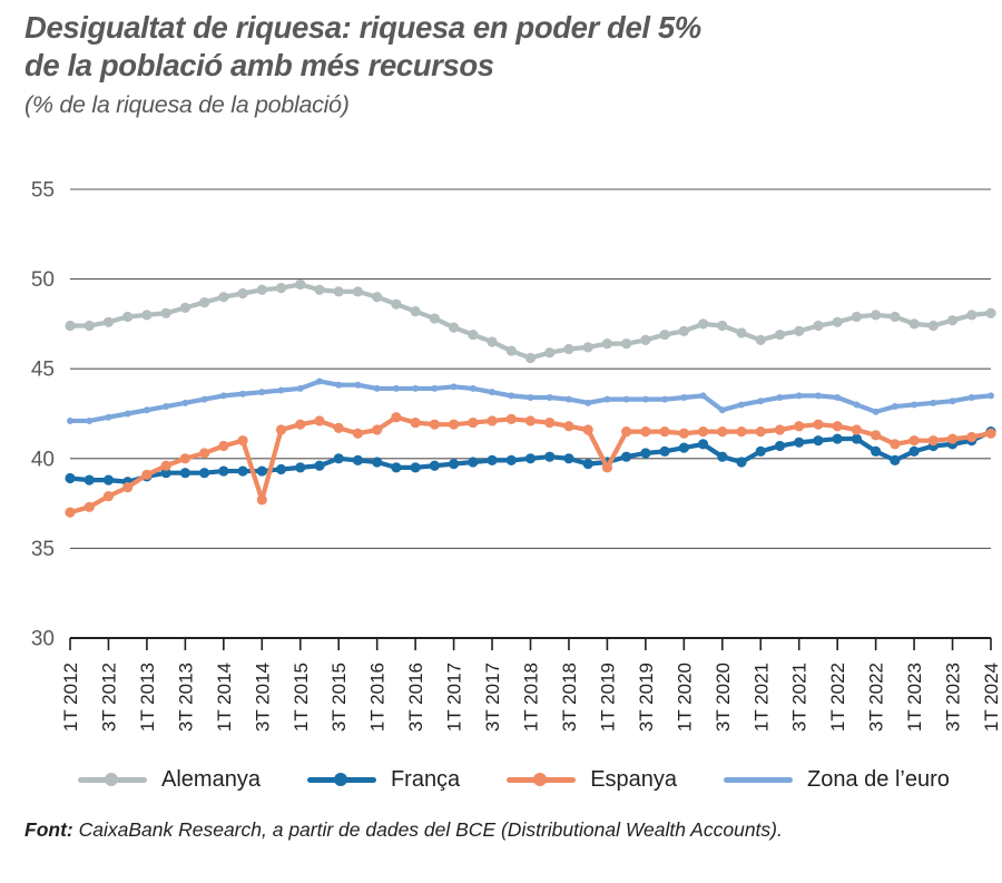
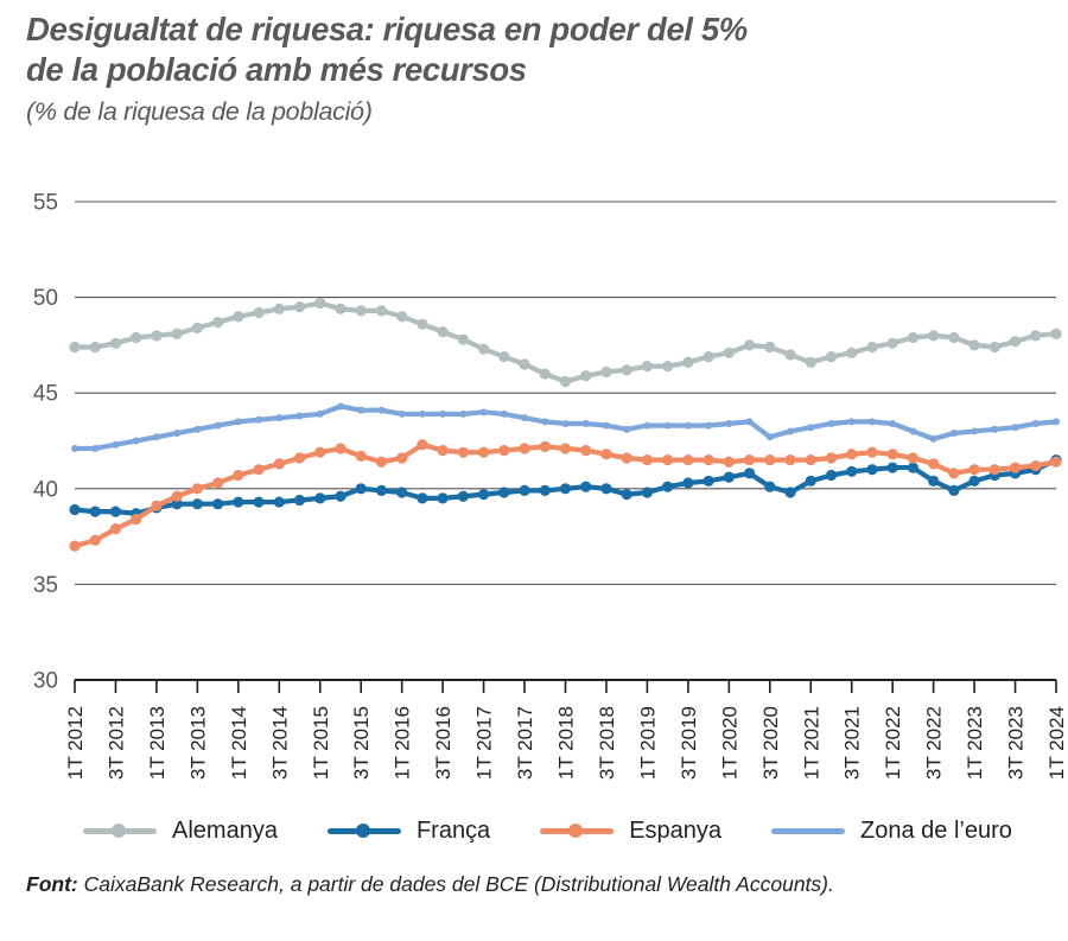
Espanya/3T 2014: 37.7 -> 41.3
Espanya/1T 2019: 39.5 -> 41.5
